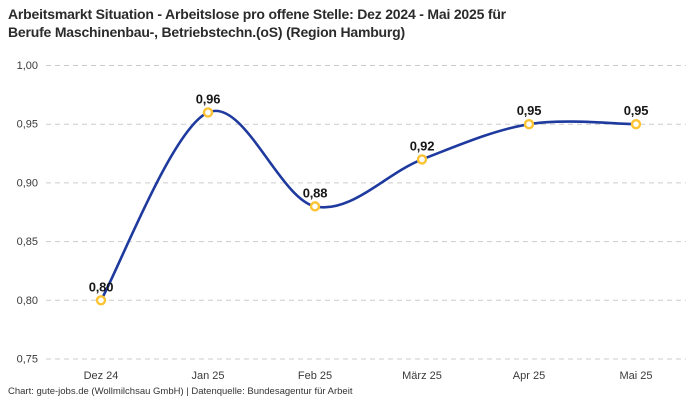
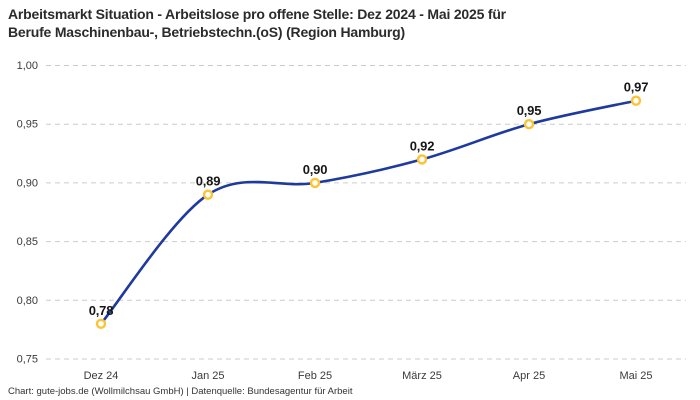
Dez 24: 0,80 -> 0,78
Jan 25: 0,96 -> 0,89
Feb 25: 0,88 -> 0,90
Mai 25: 0,95 -> 0,97
